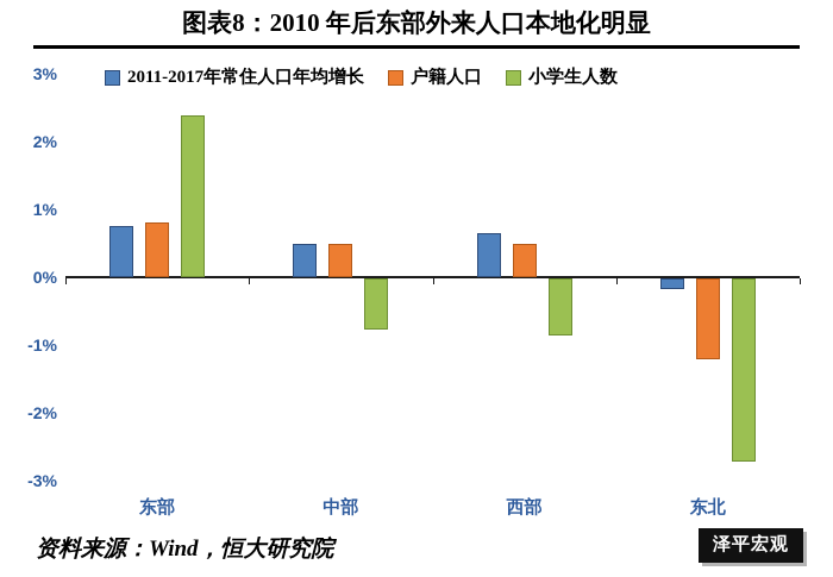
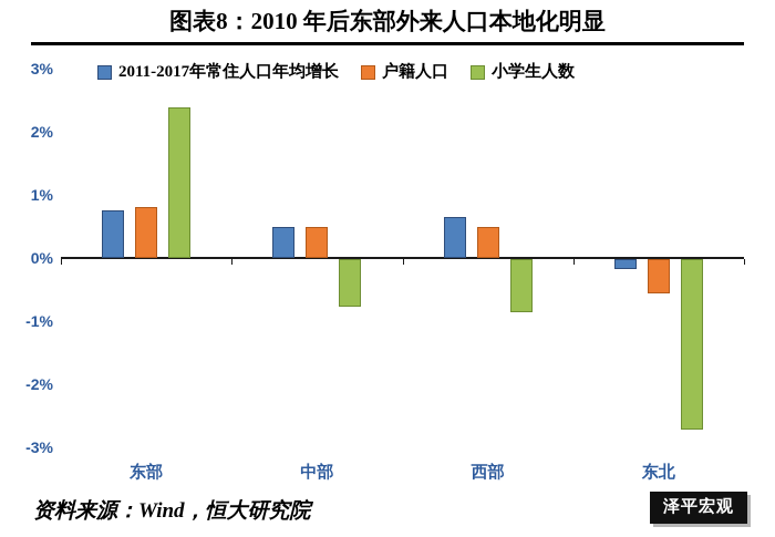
户籍人口/东北: -1.2% -> -0.6%
